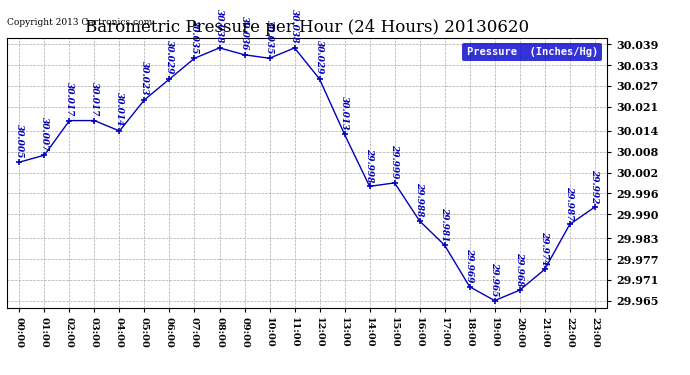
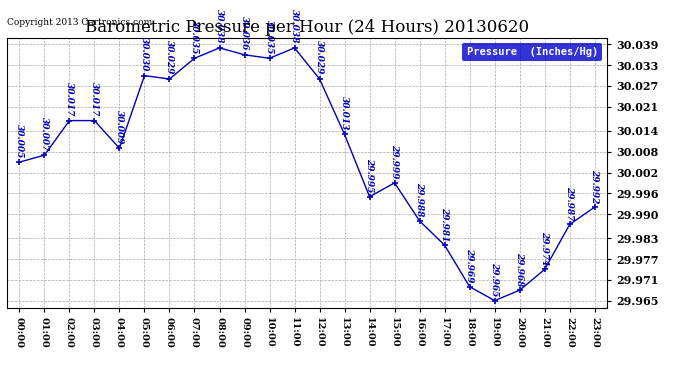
04:00: 30.014 -> 30.009
05:00: 30.023 -> 30.030
14:00: 29.998 -> 29.995
